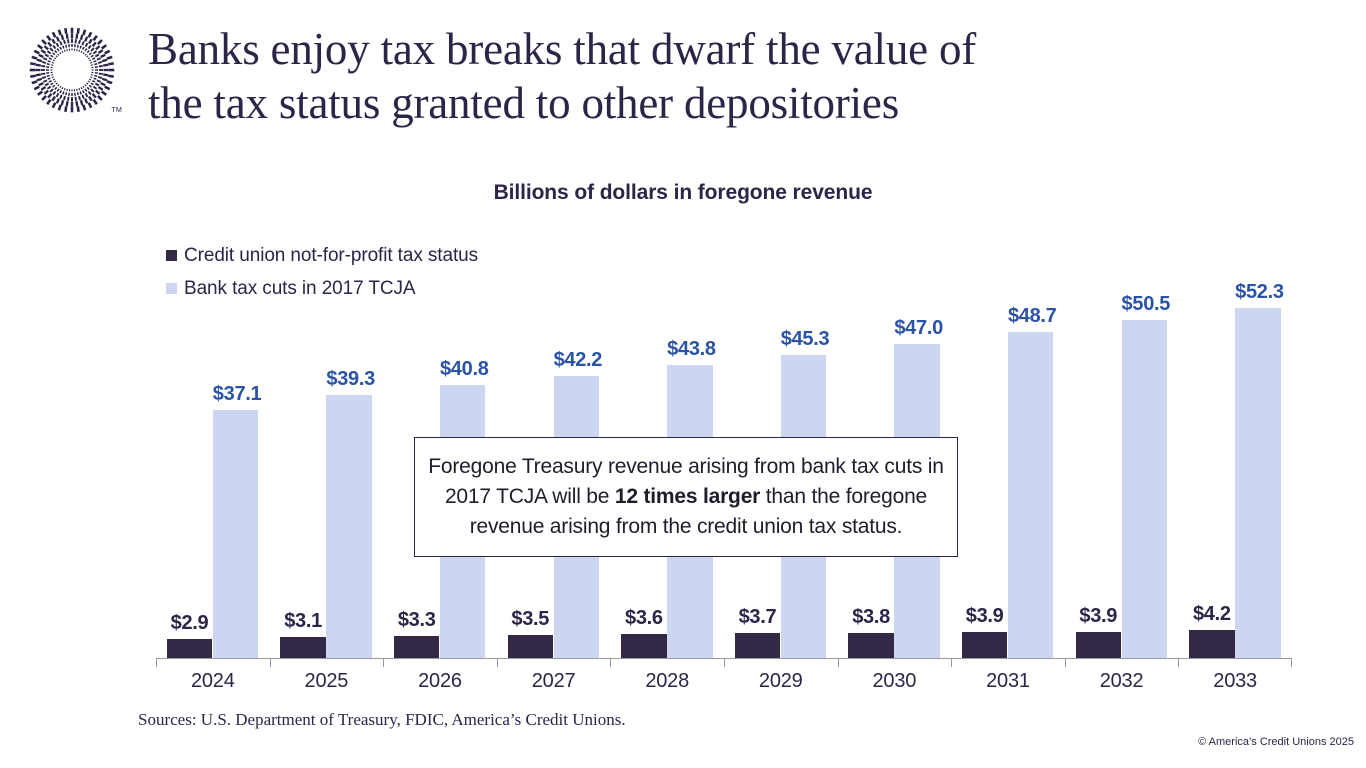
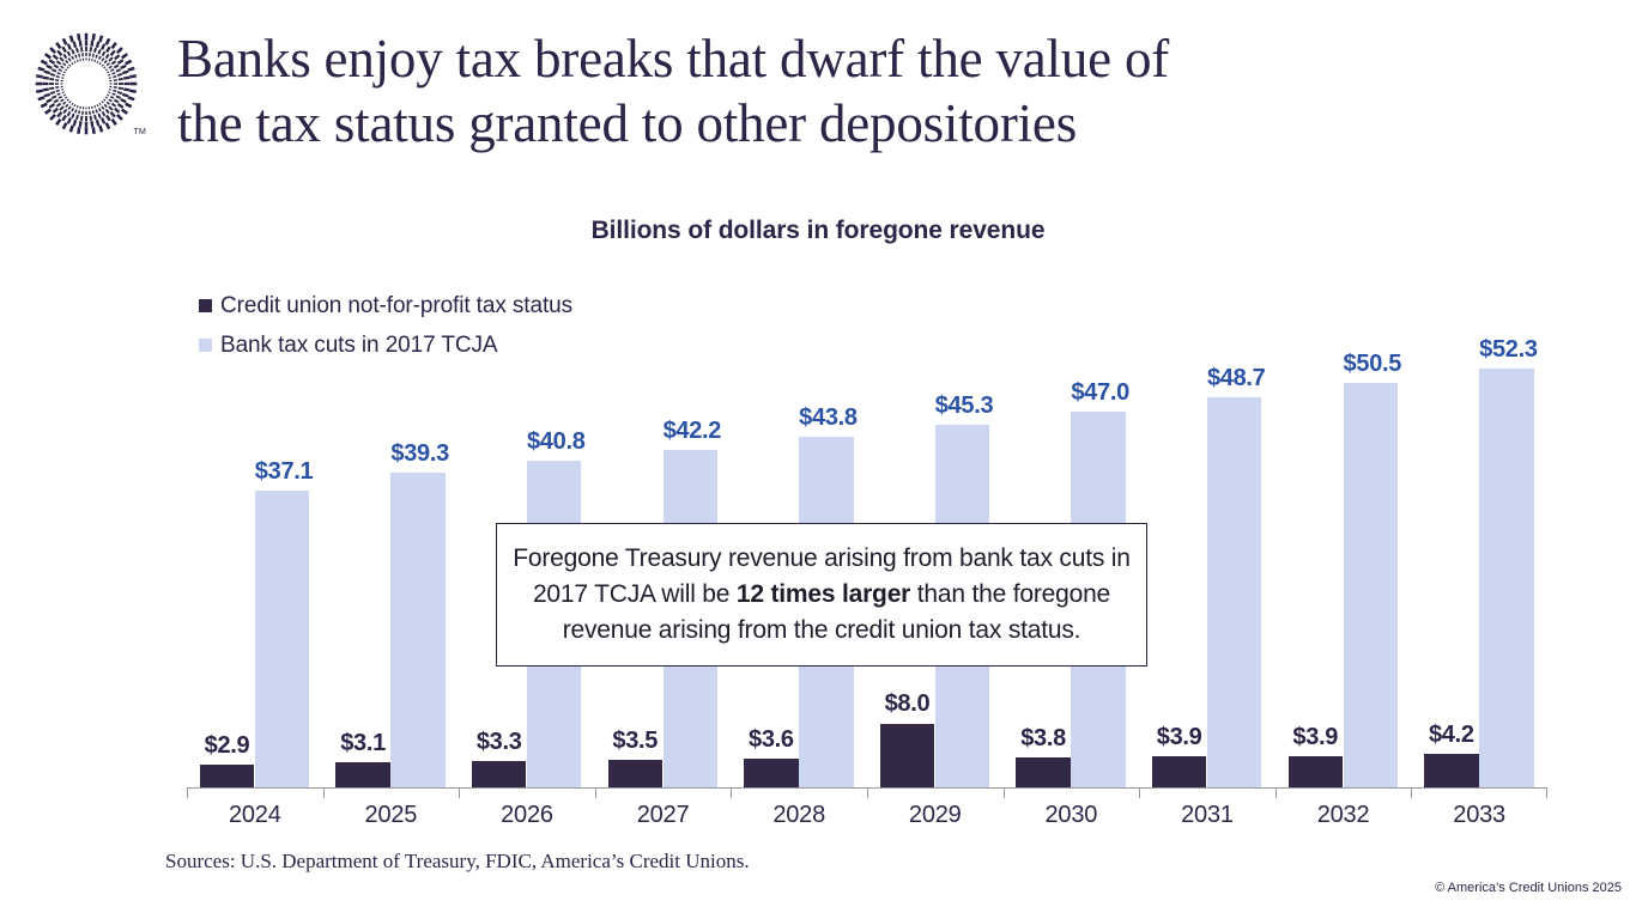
Credit union not-for-profit tax status/2029: $3.7 -> $8.0
